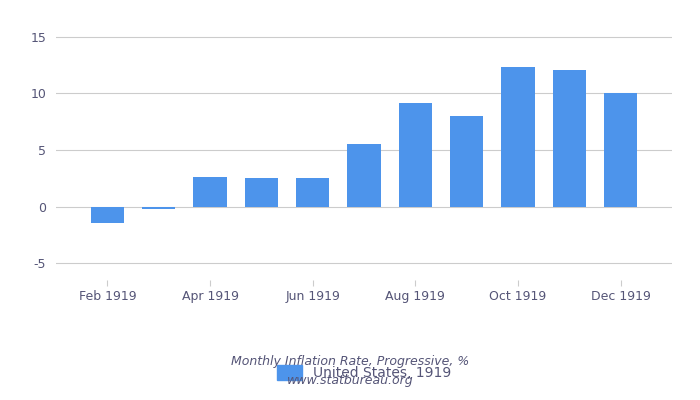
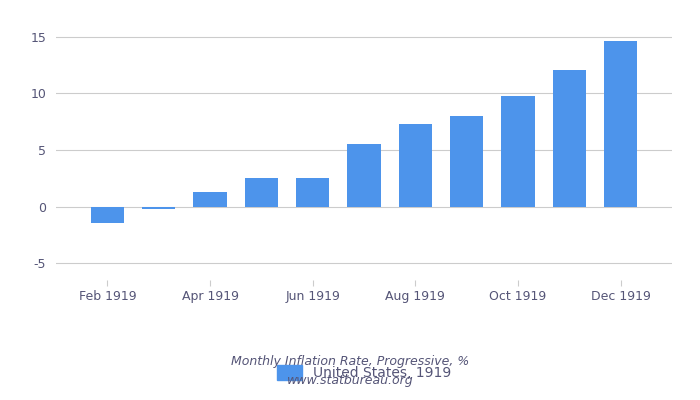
Apr 1919: 2.6 -> 1.3
Aug 1919: 9.2 -> 7.3
Oct 1919: 12.3 -> 9.8
Dec 1919: 10.0 -> 14.6
